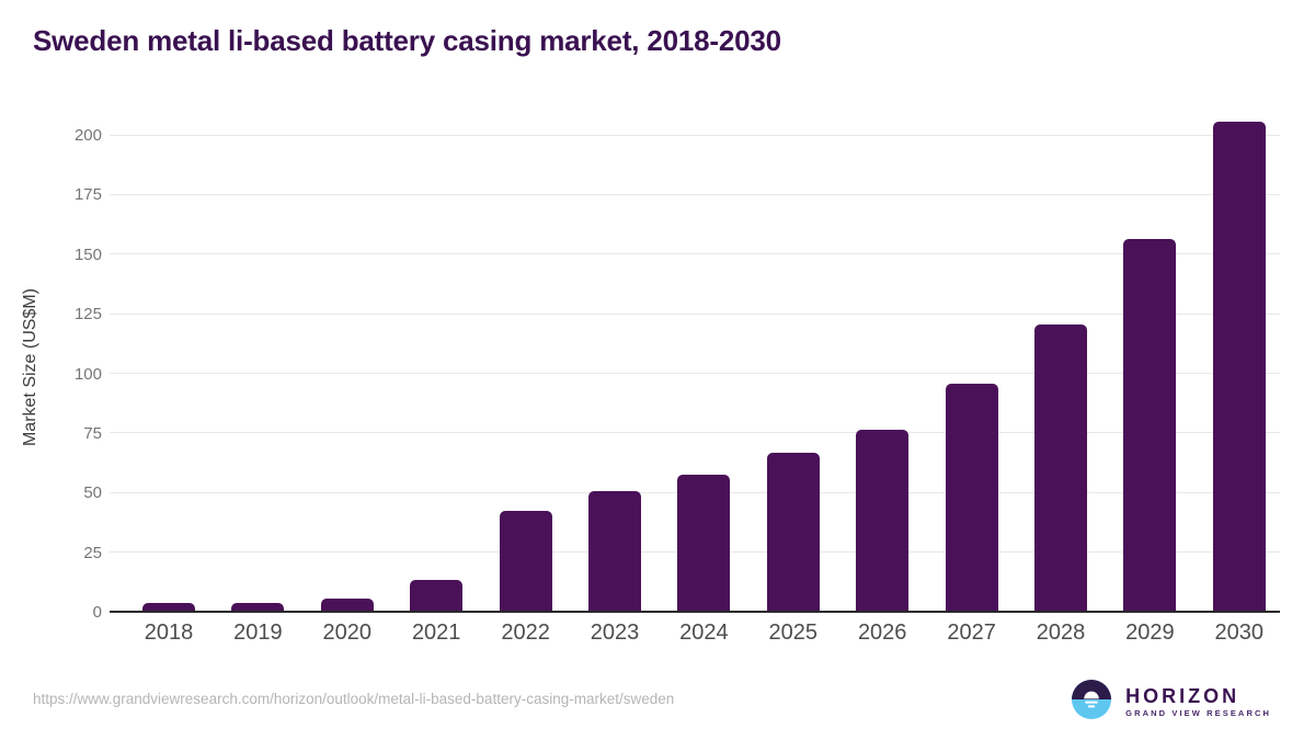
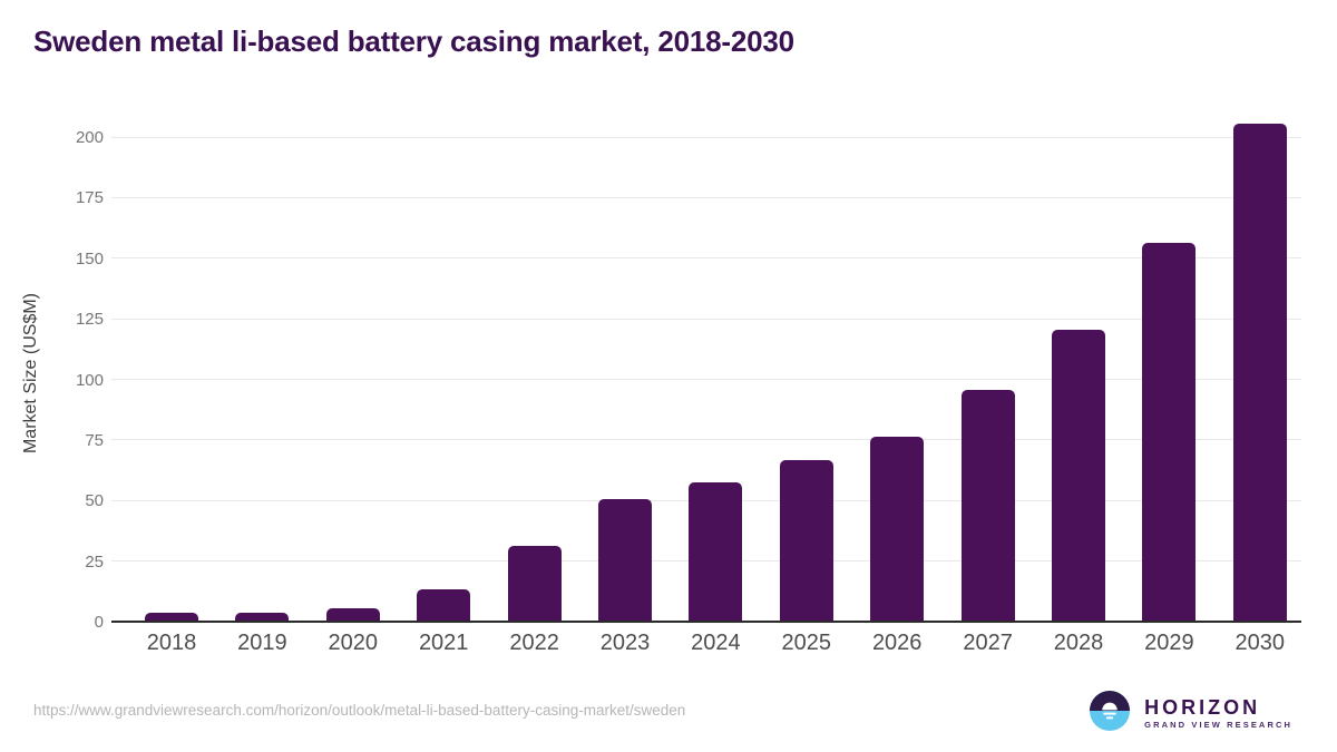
2022: 42 -> 31
